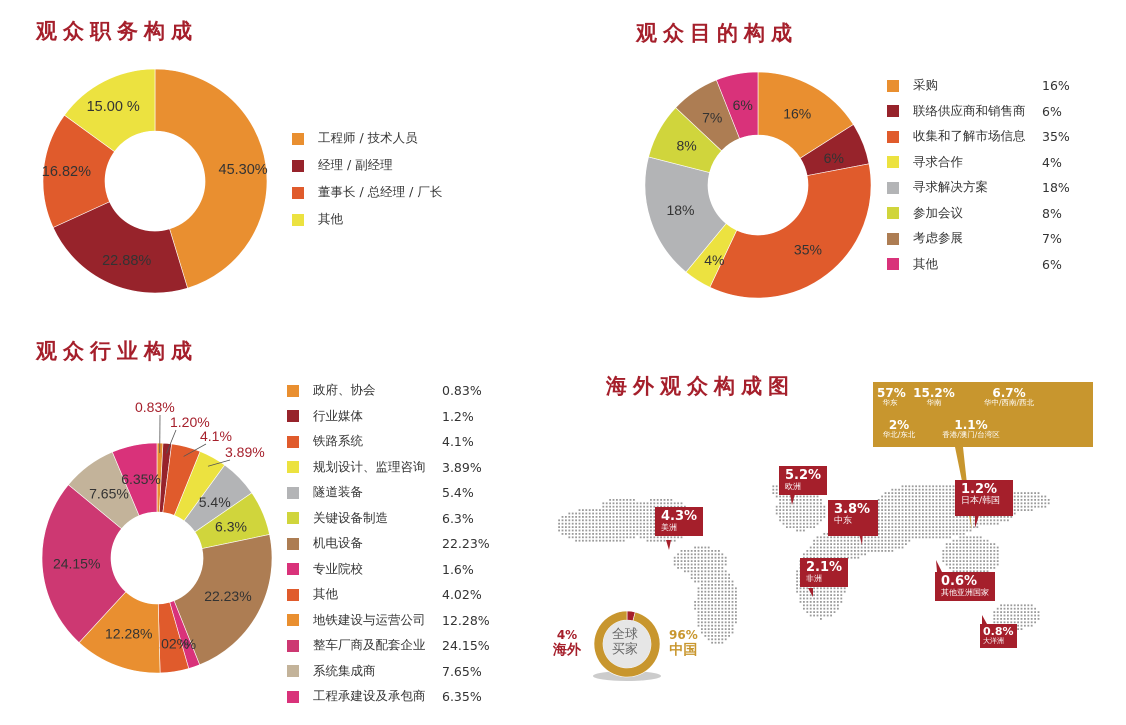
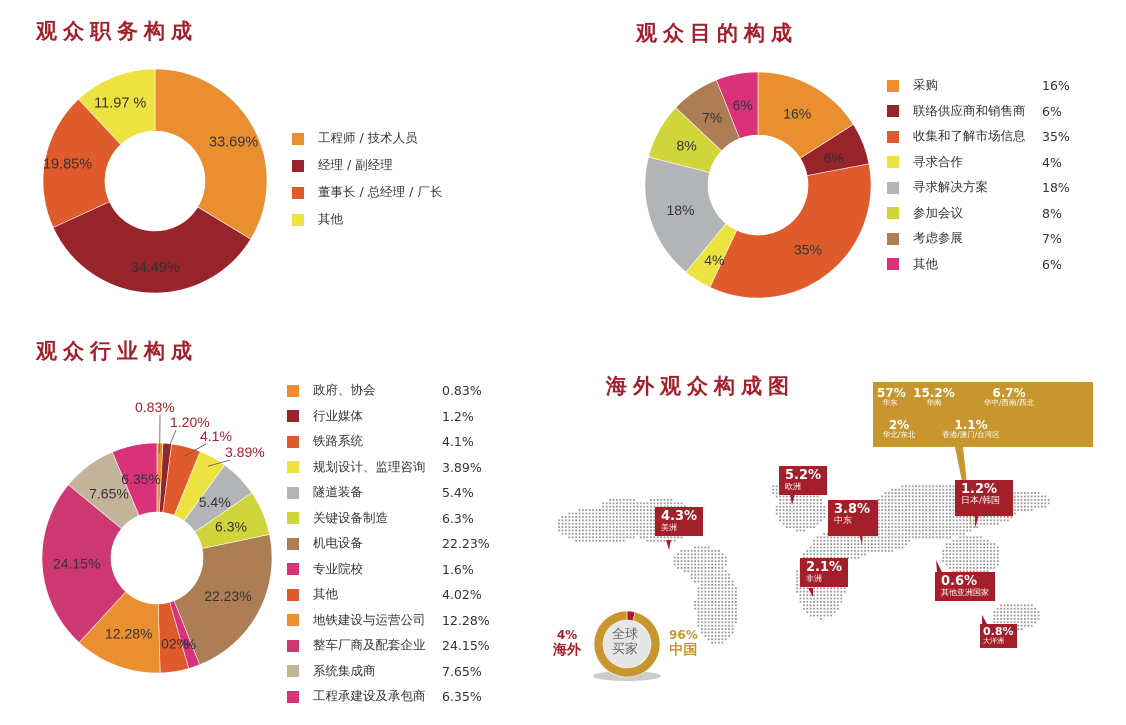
观众职务构成/工程师 / 技术人员: 45.30% -> 33.69%
观众职务构成/经理 / 副经理: 22.88% -> 34.49%
观众职务构成/董事长 / 总经理 / 厂长: 16.82% -> 19.85%
观众职务构成/其他: 15.00 -> 11.97
